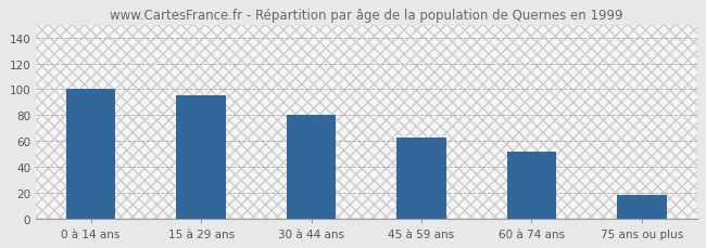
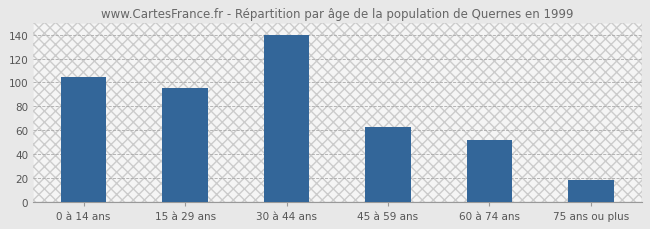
0 à 14 ans: 100 -> 105
30 à 44 ans: 80 -> 140
